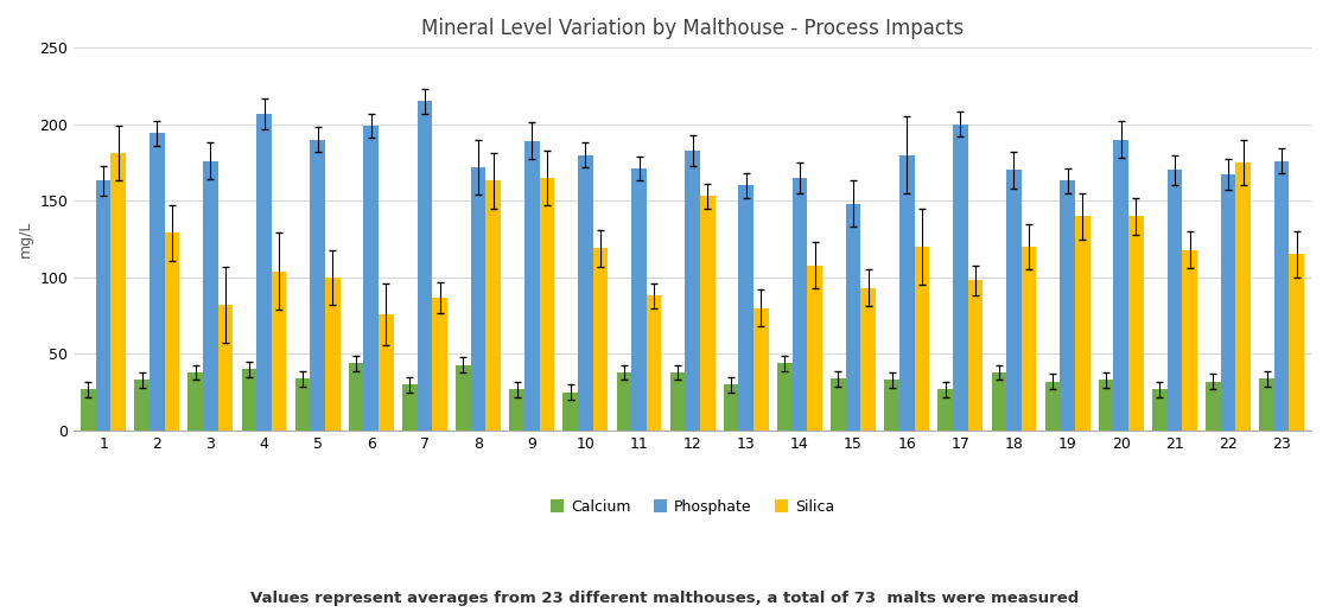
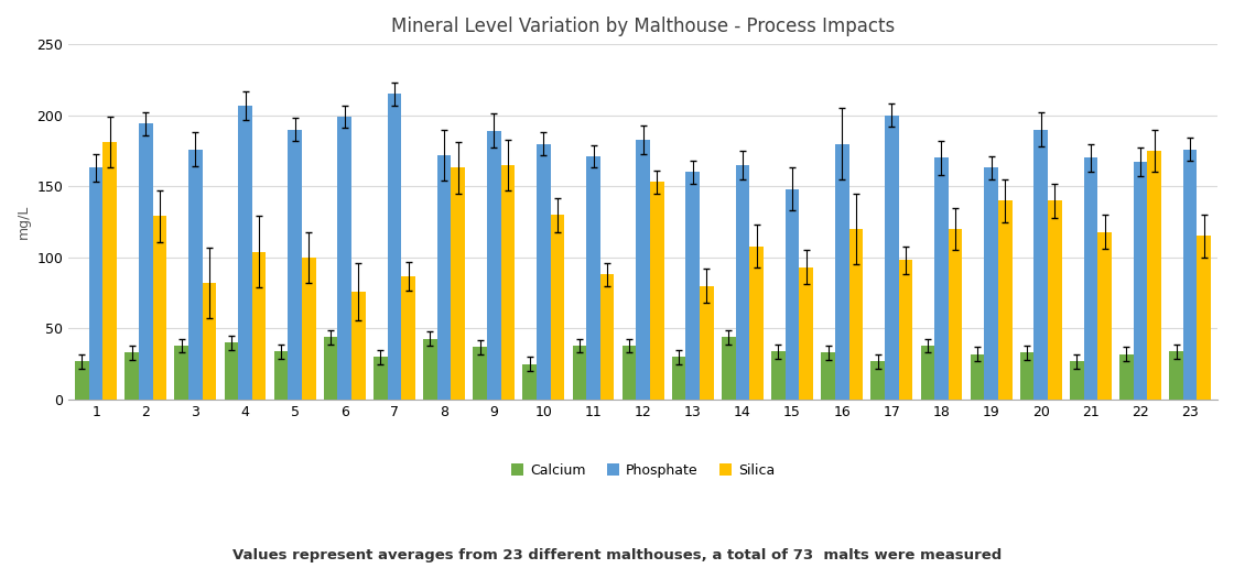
Calcium/9: 27 -> 37
Silica/10: 119 -> 130
